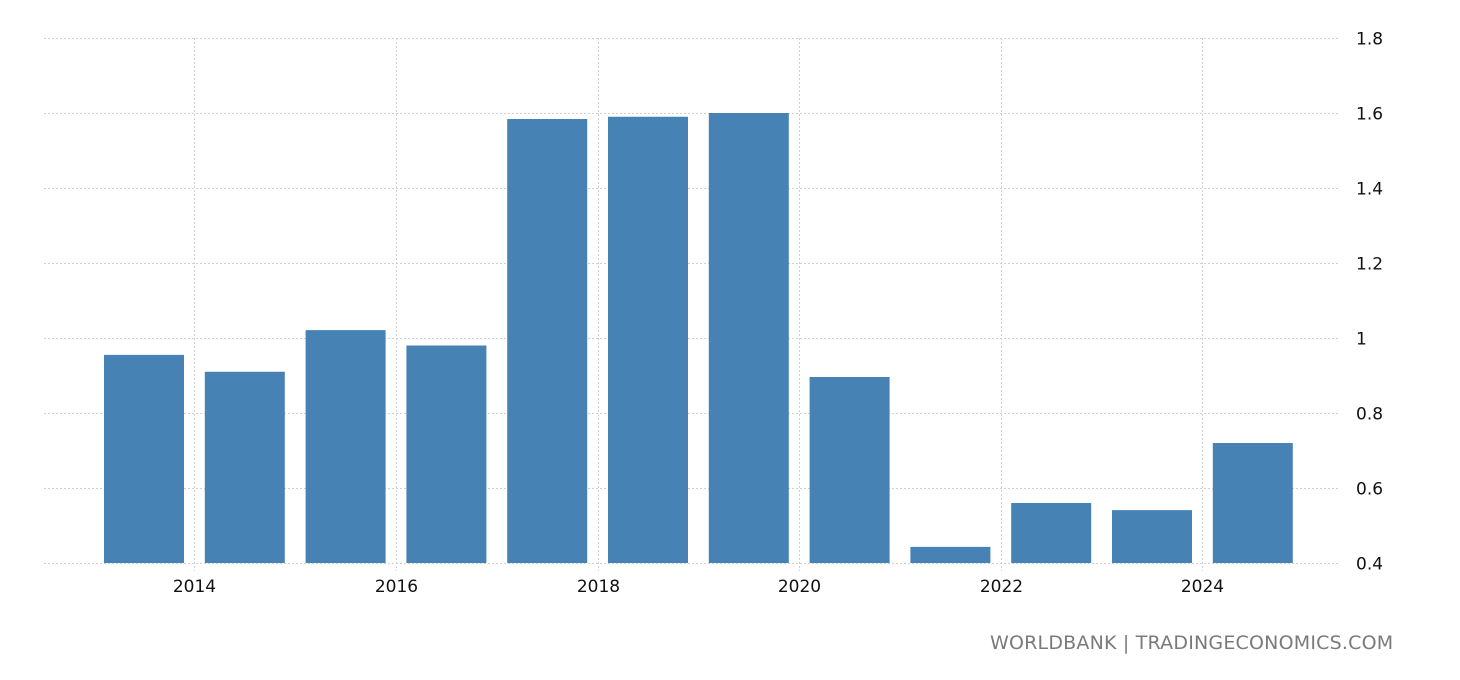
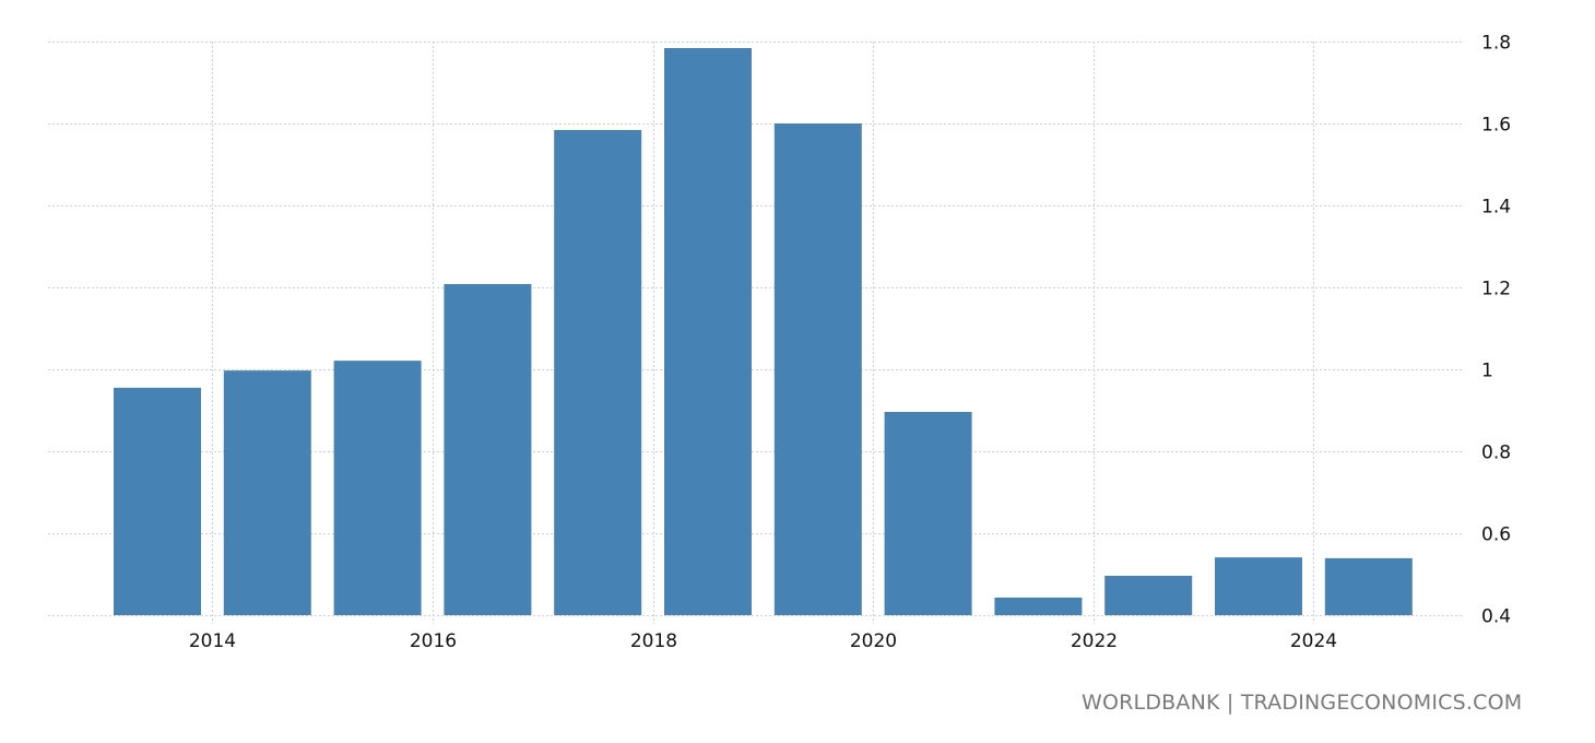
2014: 0.91 -> 1.00
2016: 0.98 -> 1.21
2018: 1.59 -> 1.78
2022: 0.56 -> 0.50
2024: 0.72 -> 0.54
